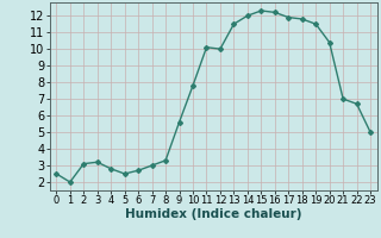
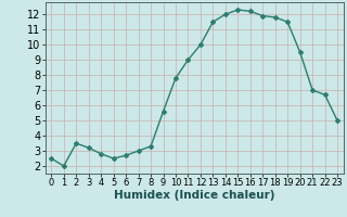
2: 3.1 -> 3.5
11: 10.1 -> 9.0
20: 10.4 -> 9.5
